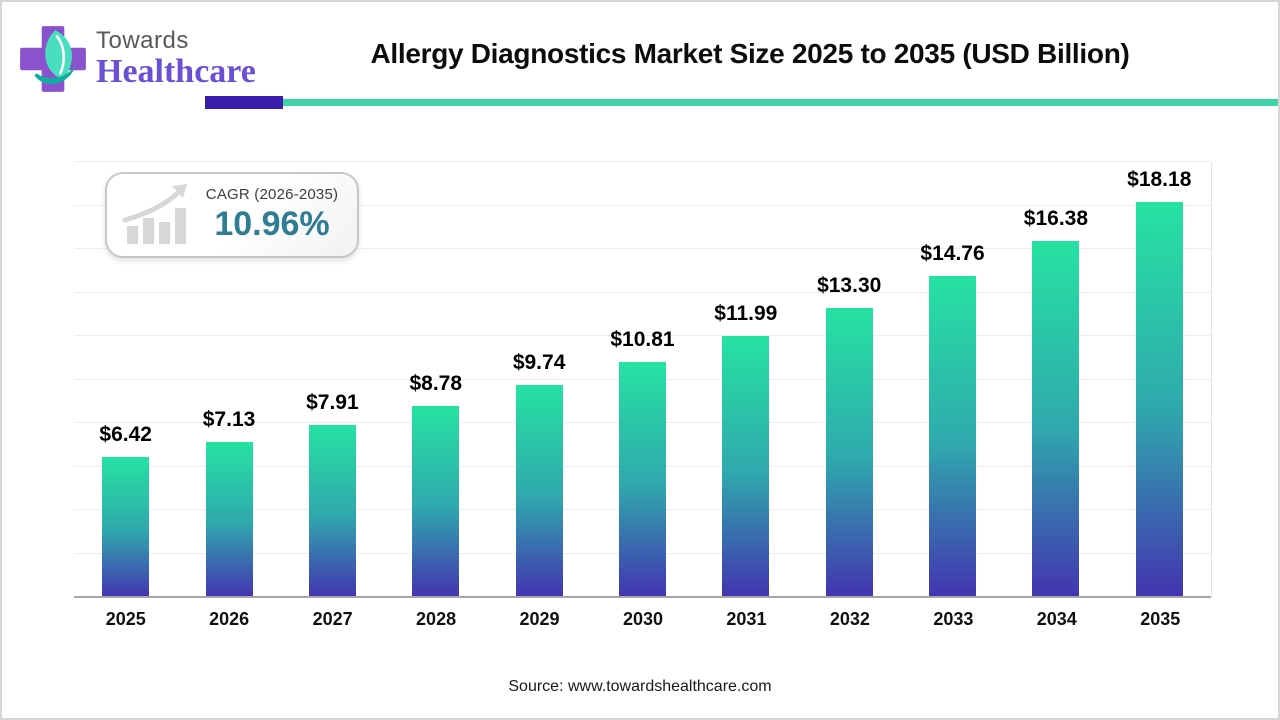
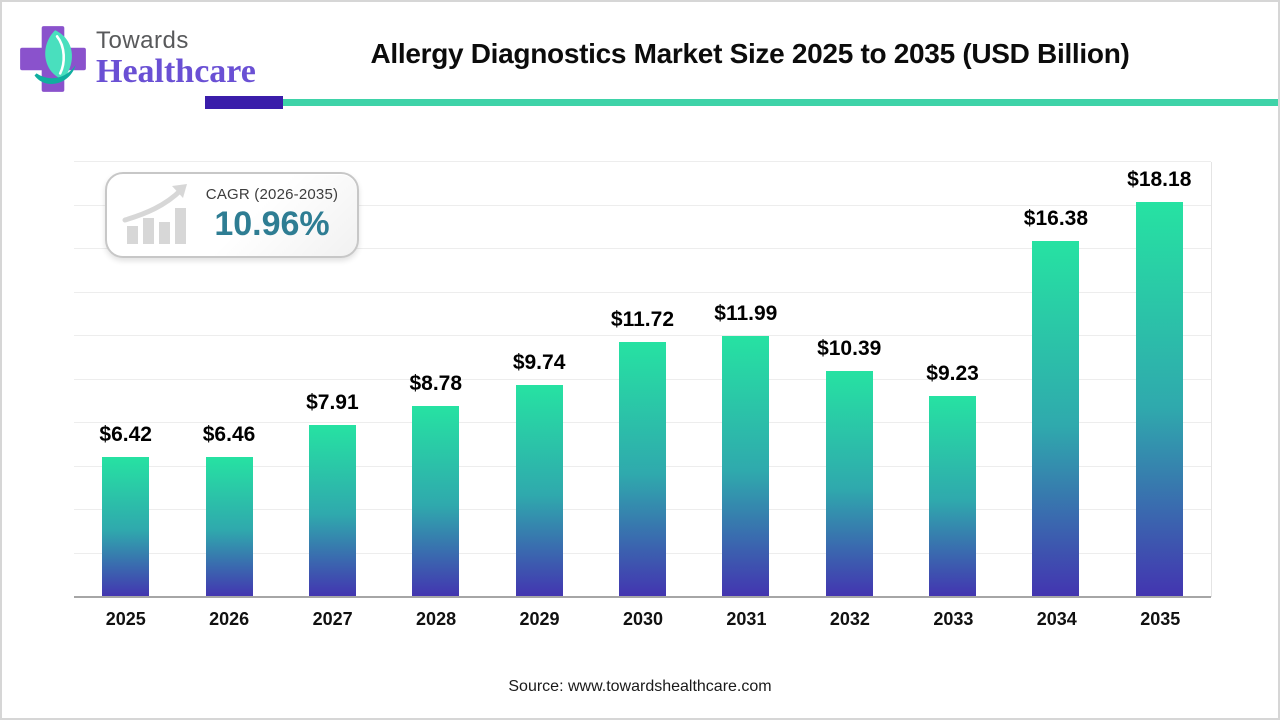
2026: $7.13 -> $6.46
2030: $10.81 -> $11.72
2032: $13.30 -> $10.39
2033: $14.76 -> $9.23
